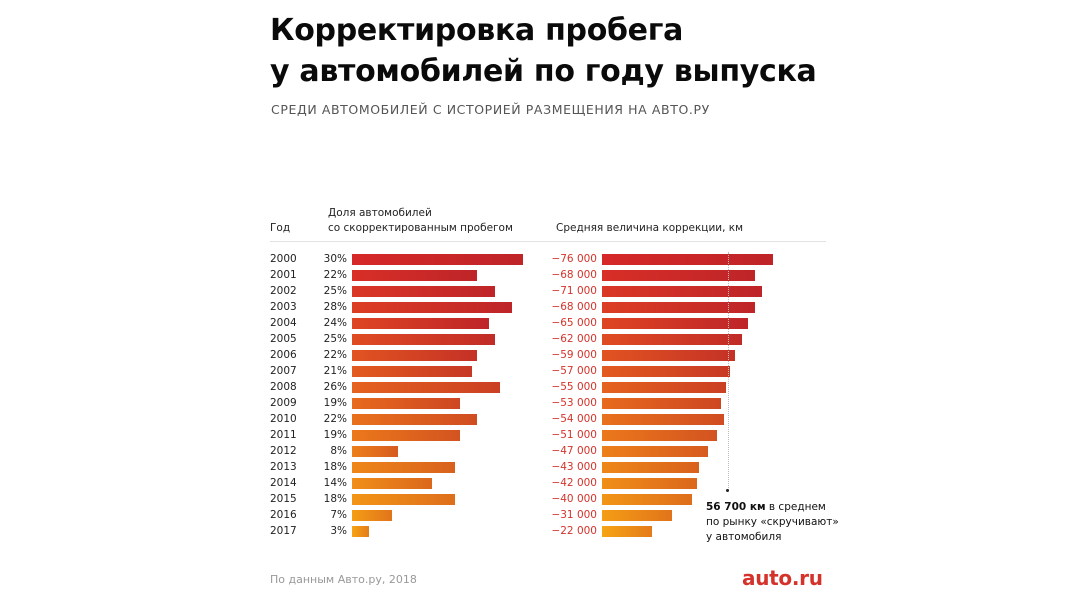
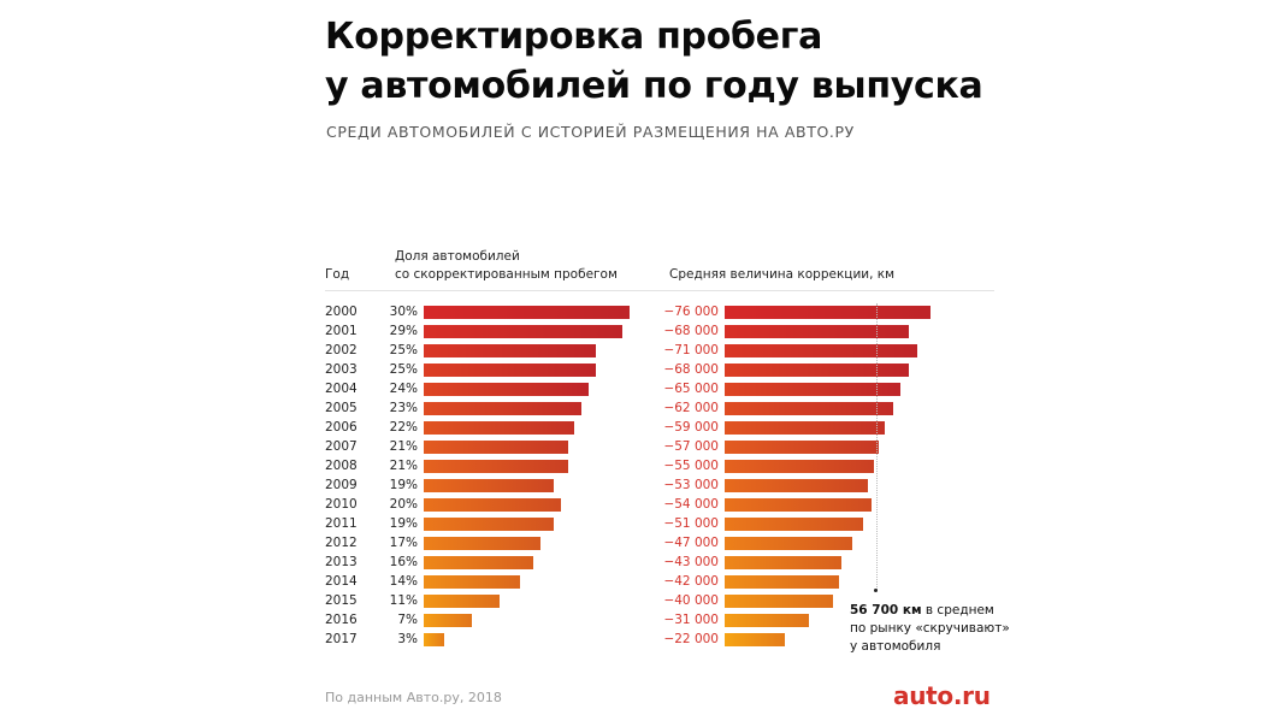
Доля автомобилей со скорректированным пробегом/2001: 22% -> 29%
Доля автомобилей со скорректированным пробегом/2003: 28% -> 25%
Доля автомобилей со скорректированным пробегом/2005: 25% -> 23%
Доля автомобилей со скорректированным пробегом/2008: 26% -> 21%
Доля автомобилей со скорректированным пробегом/2010: 22% -> 20%
Доля автомобилей со скорректированным пробегом/2012: 8% -> 17%
Доля автомобилей со скорректированным пробегом/2013: 18% -> 16%
Доля автомобилей со скорректированным пробегом/2015: 18% -> 11%
